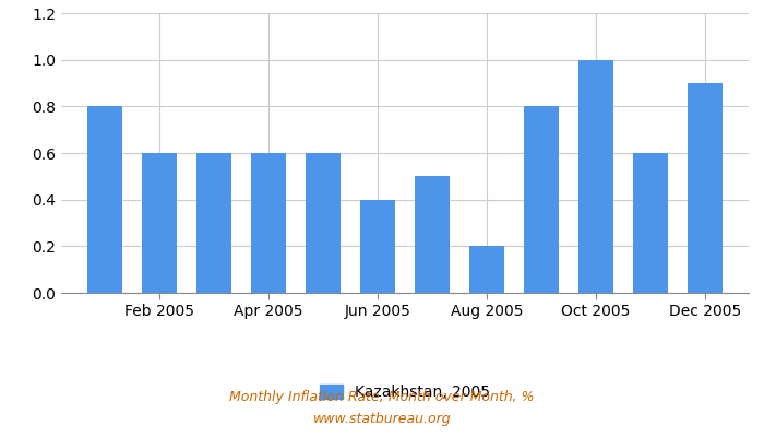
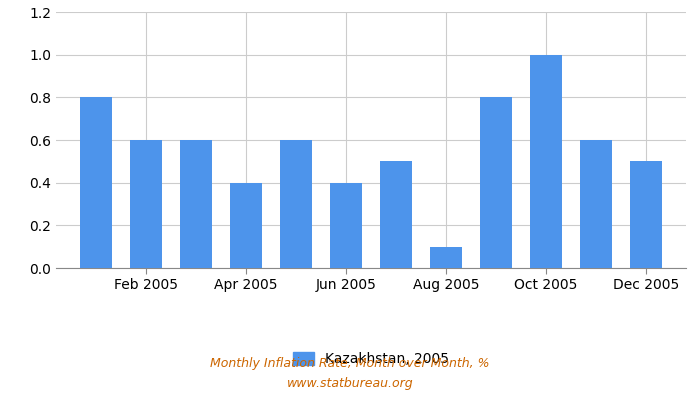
Apr 2005: 0.6 -> 0.4
Aug 2005: 0.2 -> 0.1
Dec 2005: 0.9 -> 0.5
